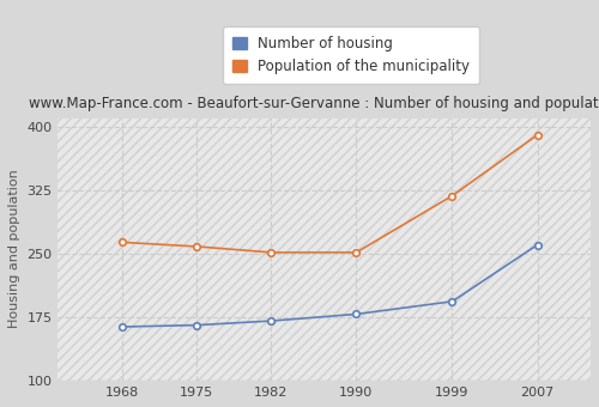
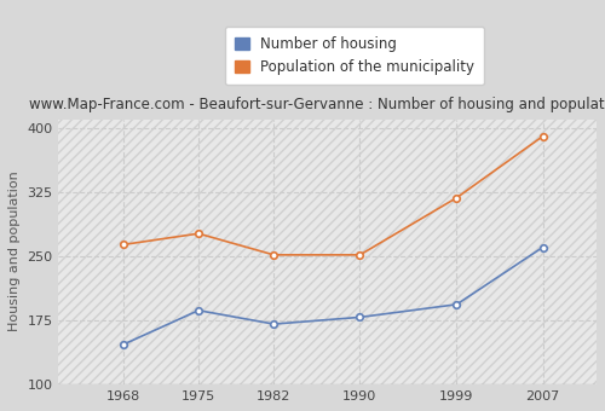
Number of housing/1968: 163 -> 146
Number of housing/1975: 165 -> 186
Population of the municipality/1975: 258 -> 276
